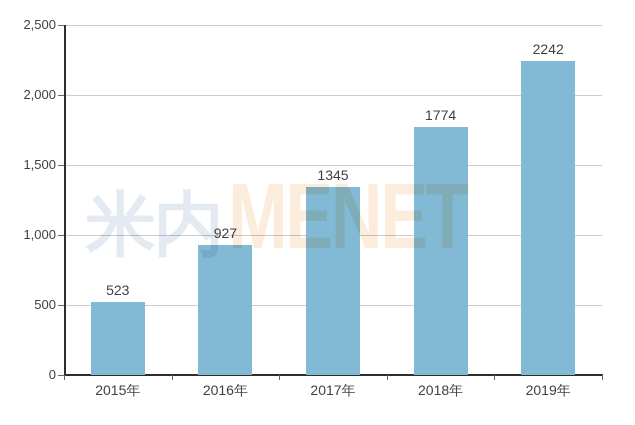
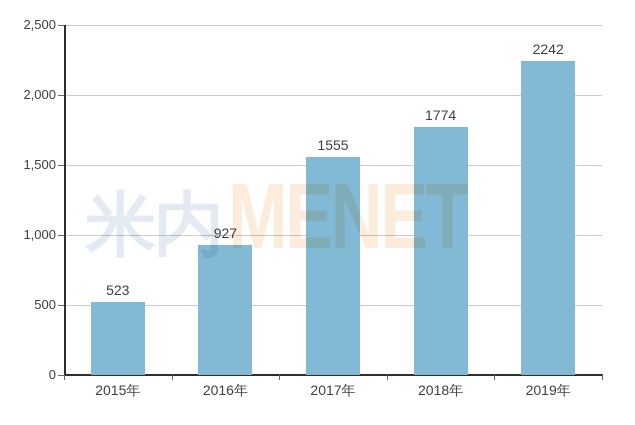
2017年: 1345 -> 1555
